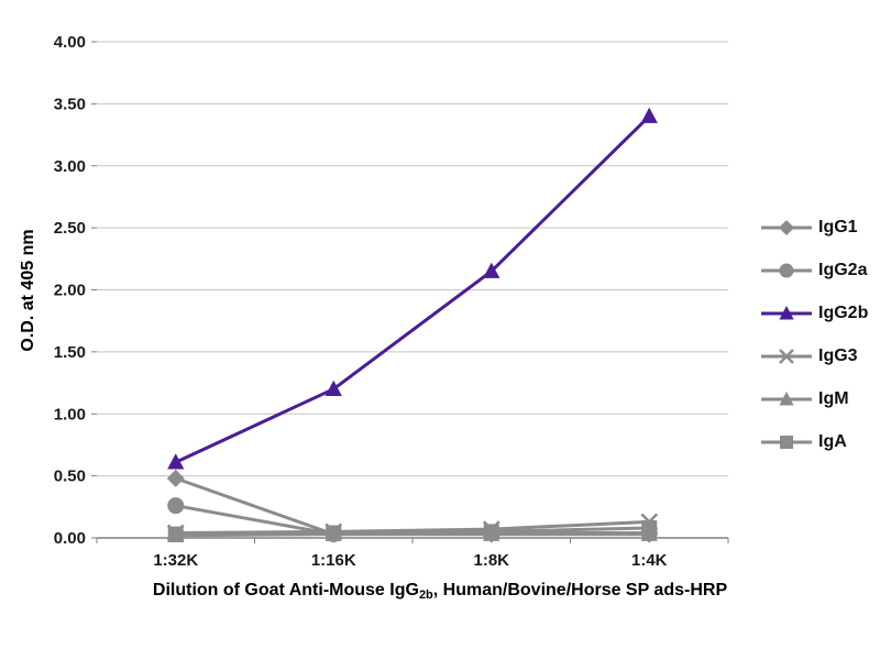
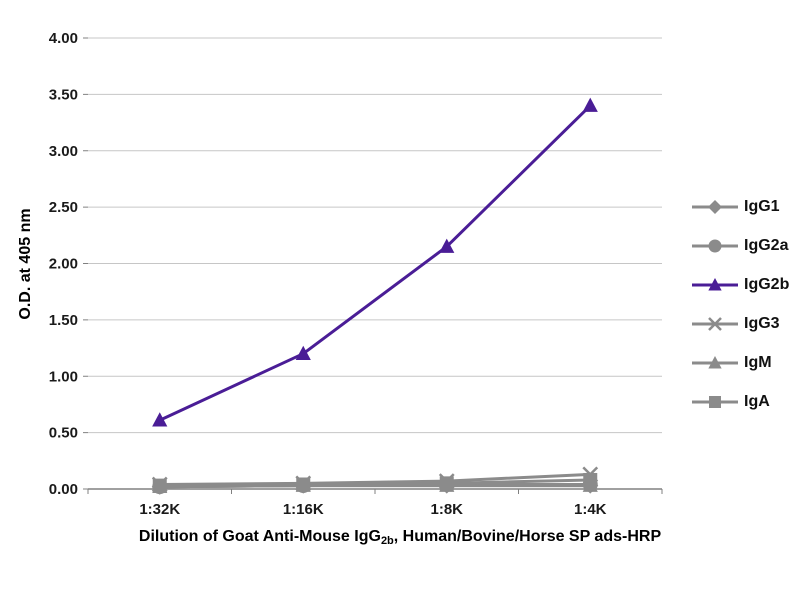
IgG1/1:32K: 0.48 -> 0.02
IgG2a/1:32K: 0.26 -> 0.02
